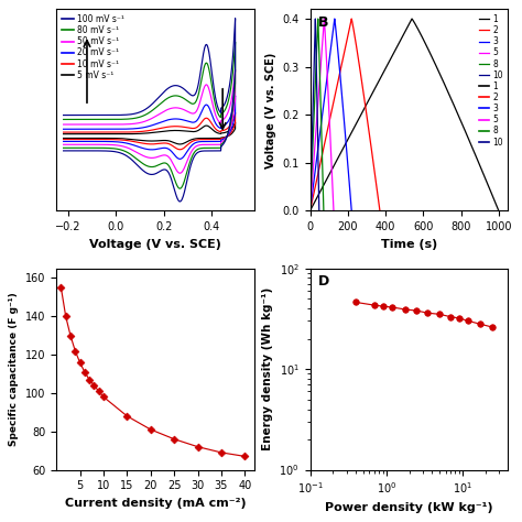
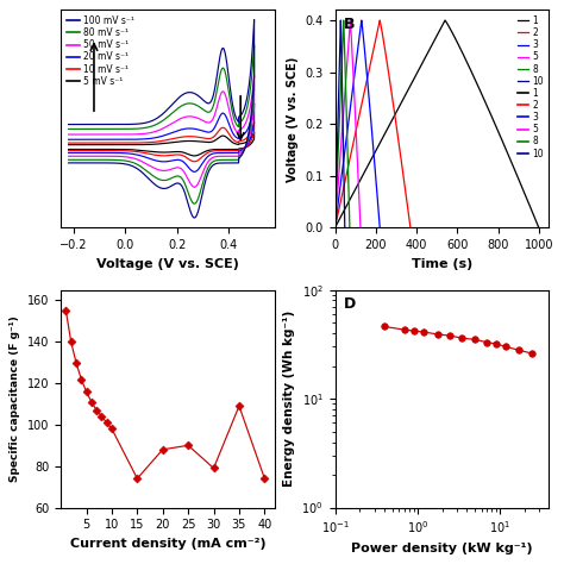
15: 88 -> 74
20: 81 -> 88
25: 76 -> 90
30: 72 -> 79
35: 69 -> 109
40: 67 -> 74
